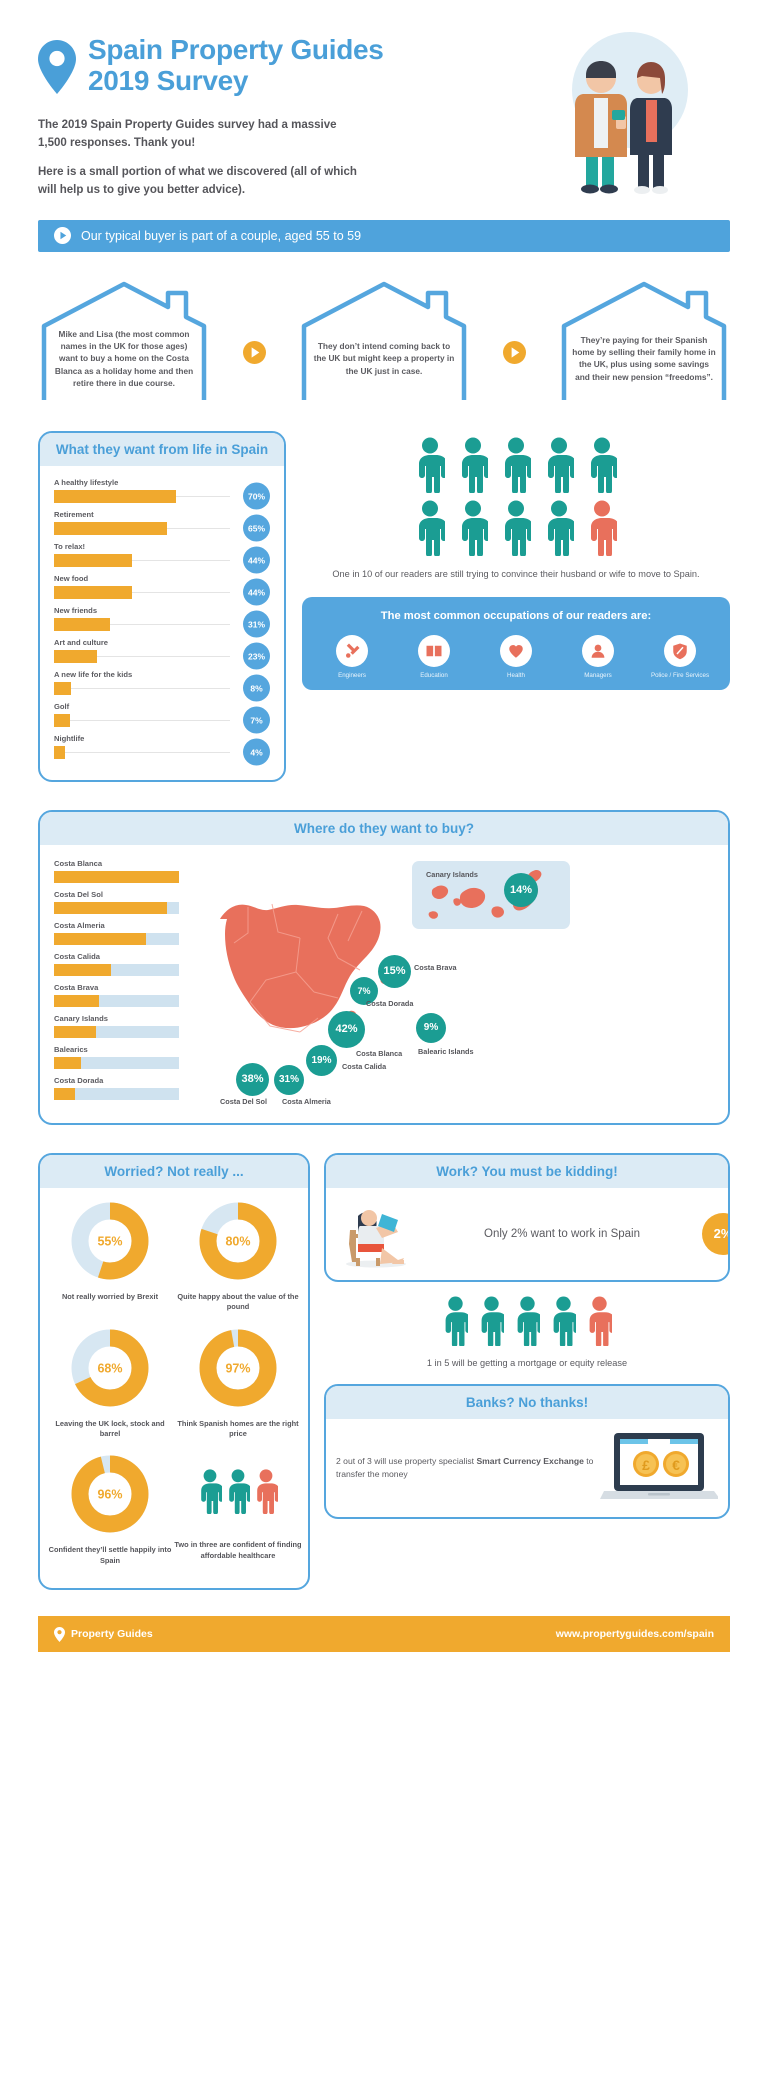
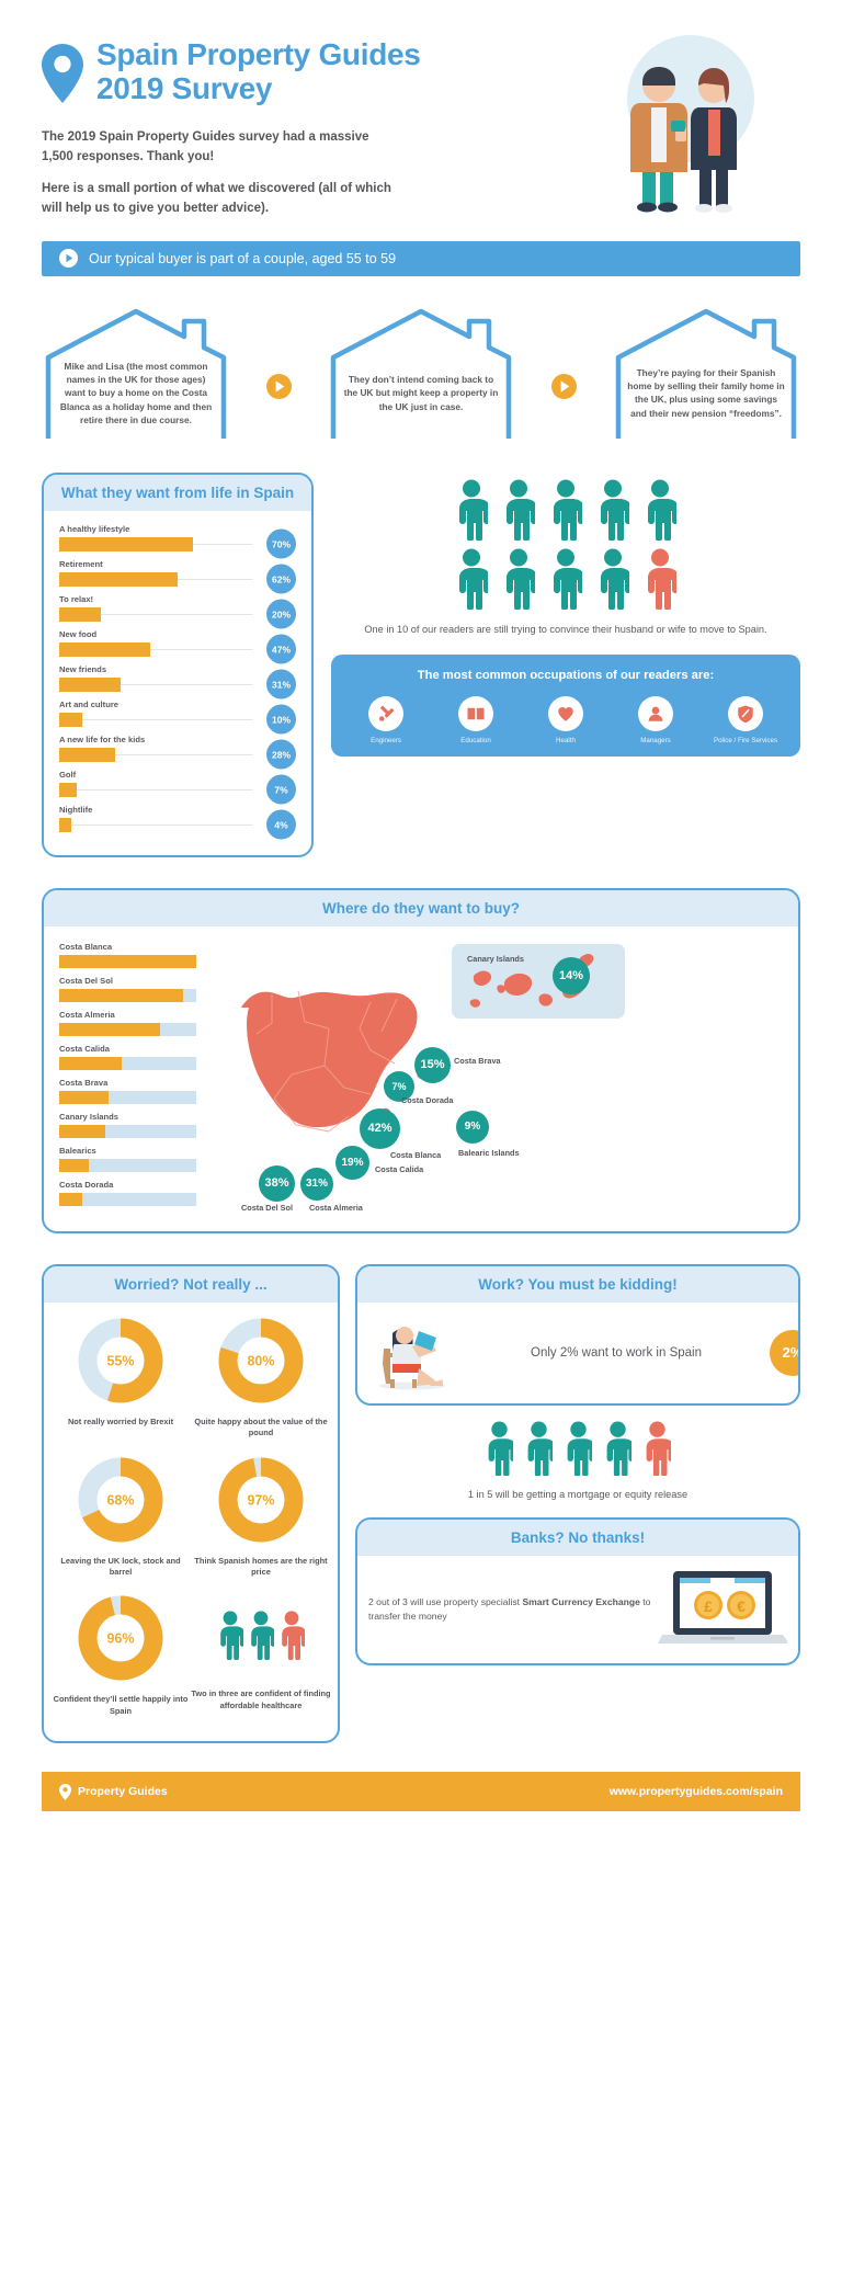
What they want from life in Spain/Retirement: 65% -> 62%
What they want from life in Spain/To relax!: 44% -> 20%
What they want from life in Spain/New food: 44% -> 47%
What they want from life in Spain/Art and culture: 23% -> 10%
What they want from life in Spain/A new life for the kids: 8% -> 28%
